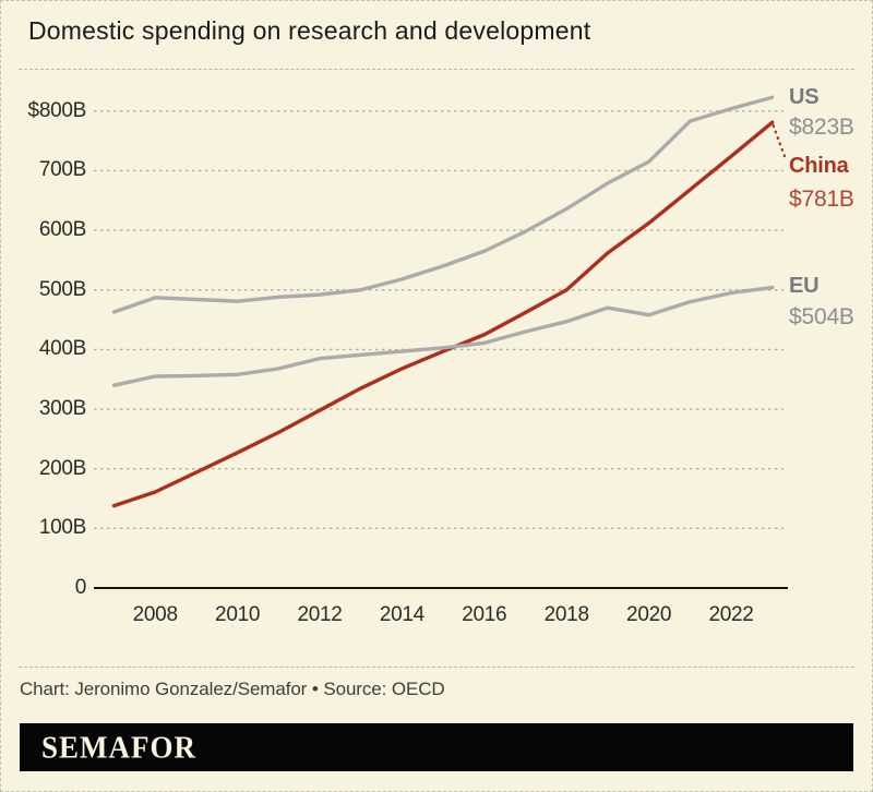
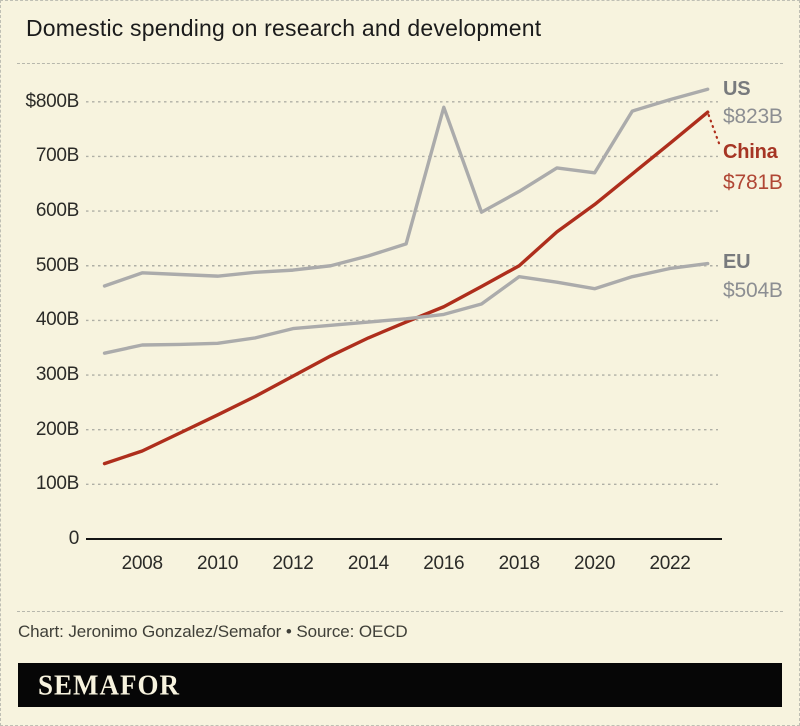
US/2016: $560B -> $790B
EU/2018: $450B -> $480B
US/2020: $720B -> $670B
